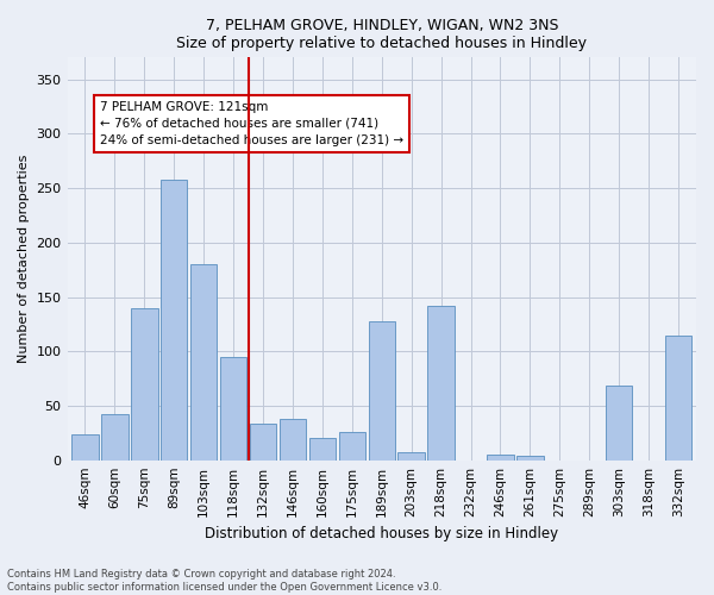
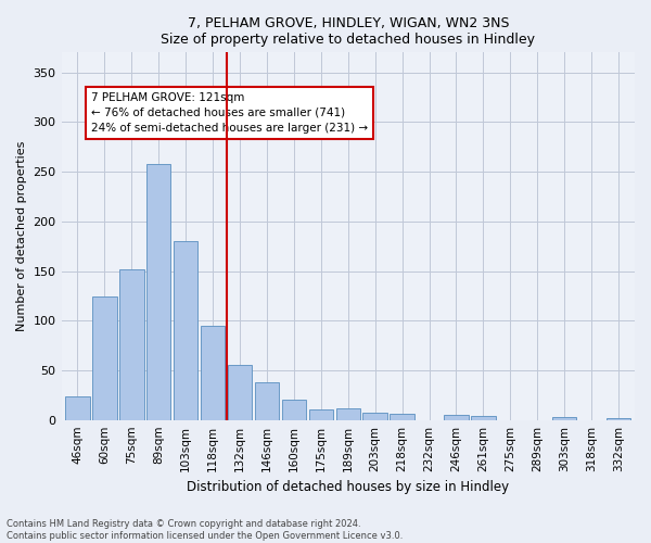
60sqm: 42 -> 124
75sqm: 140 -> 152
132sqm: 34 -> 55
175sqm: 26 -> 11
189sqm: 128 -> 12
218sqm: 142 -> 6
303sqm: 68 -> 3
332sqm: 114 -> 2
